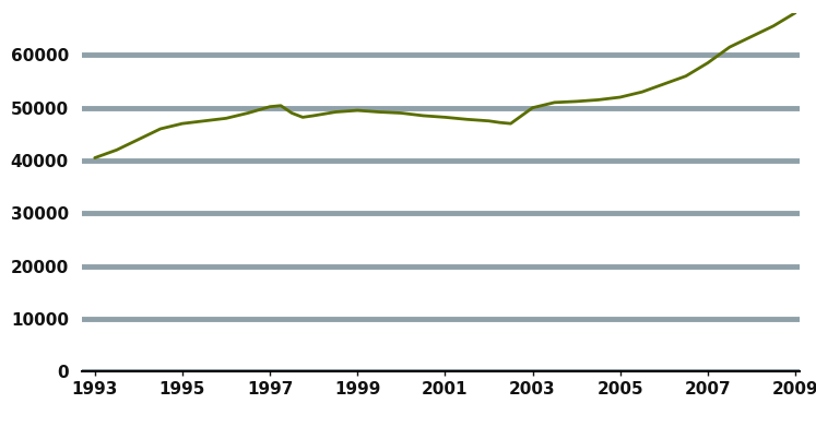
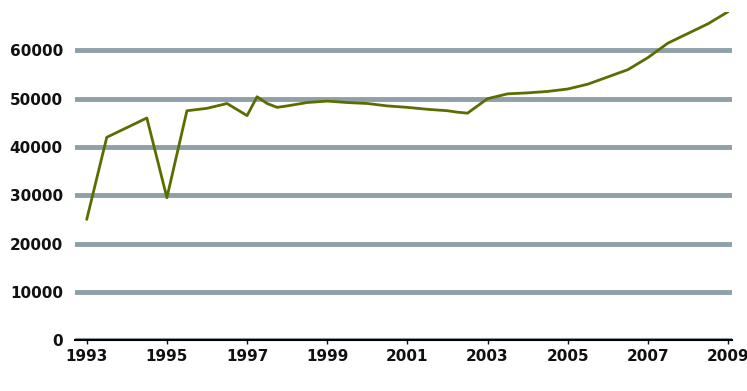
1993: 40500 -> 25000
1995: 47000 -> 29500
1997: 50200 -> 46500
